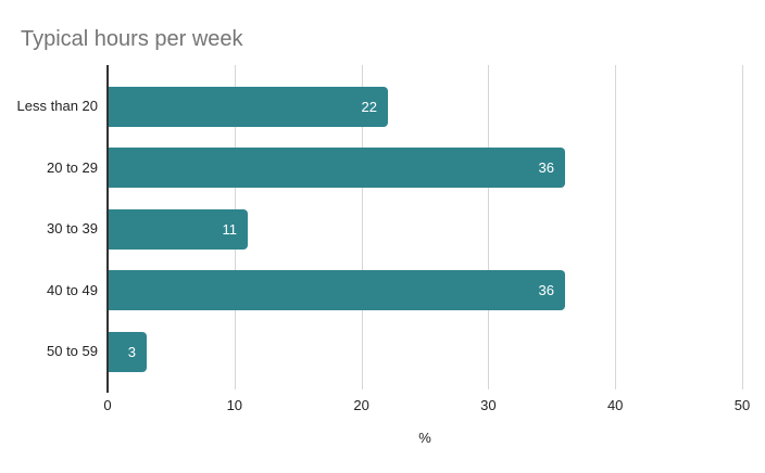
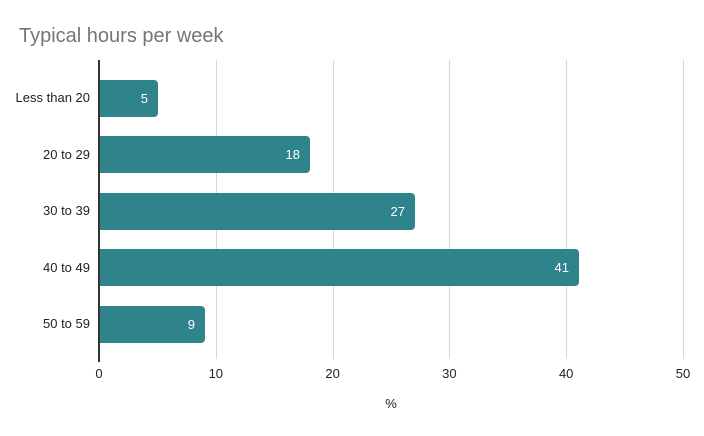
Less than 20: 22 -> 5
20 to 29: 36 -> 18
30 to 39: 11 -> 27
40 to 49: 36 -> 41
50 to 59: 3 -> 9
